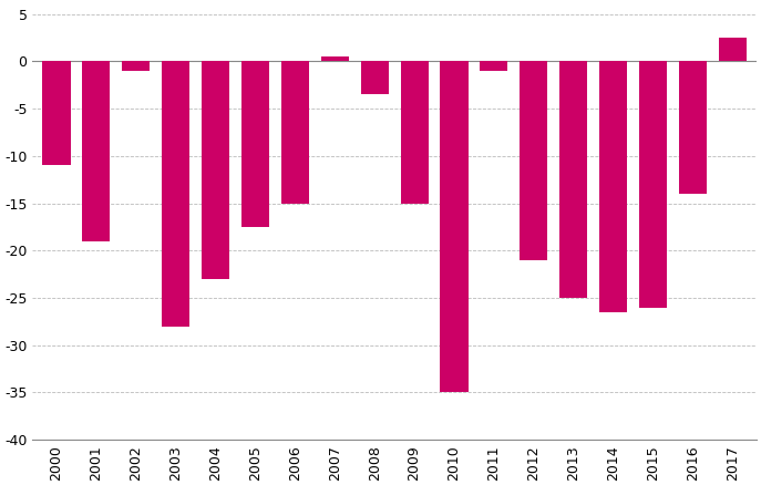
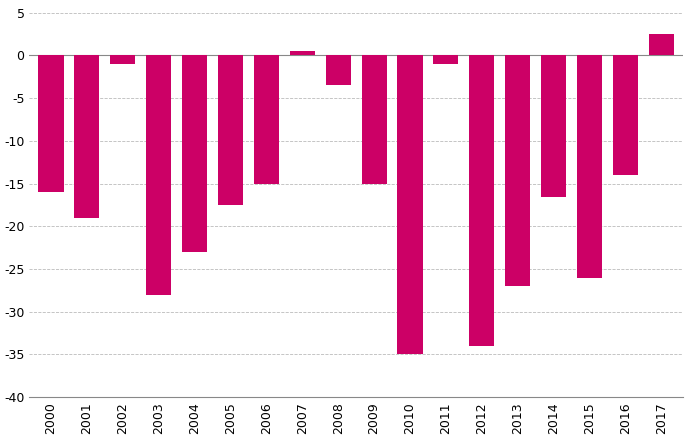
2000: -11.0 -> -16.0
2012: -21.0 -> -34.0
2013: -25.0 -> -27.0
2014: -26.5 -> -16.6
